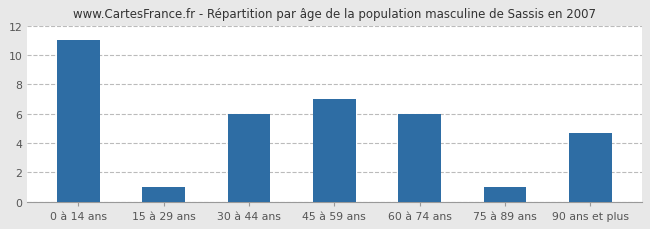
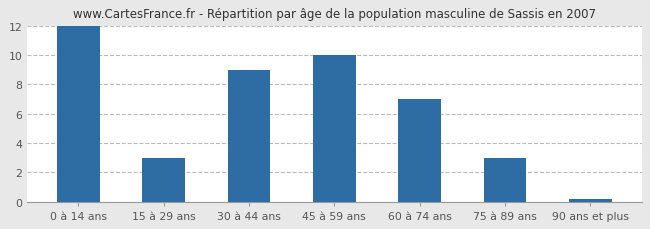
0 à 14 ans: 11.0 -> 12.0
15 à 29 ans: 1.0 -> 3.0
30 à 44 ans: 6.0 -> 9.0
45 à 59 ans: 7.0 -> 10.0
60 à 74 ans: 6.0 -> 7.0
75 à 89 ans: 1.0 -> 3.0
90 ans et plus: 4.7 -> 0.1
